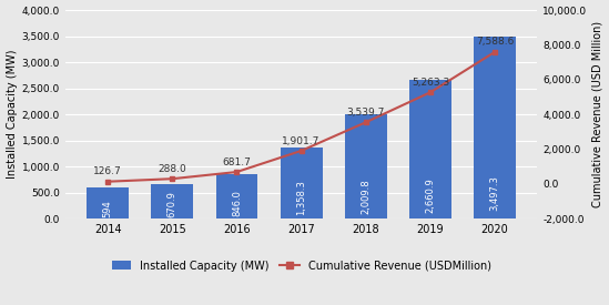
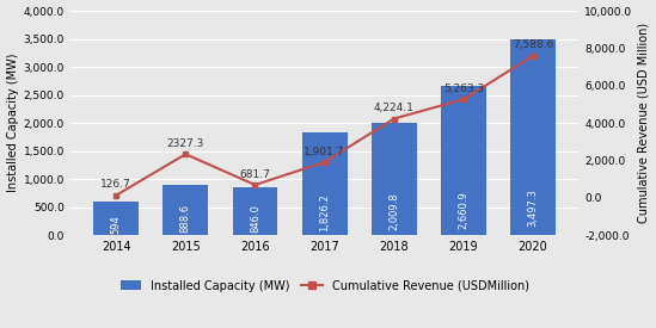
Installed Capacity (MW)/2015: 670.9 -> 888.6
Cumulative Revenue (USDMillion)/2015: 288.0 -> 2327.3
Installed Capacity (MW)/2017: 1,358.3 -> 1,826.2
Cumulative Revenue (USDMillion)/2018: 3,539.7 -> 4,224.1
